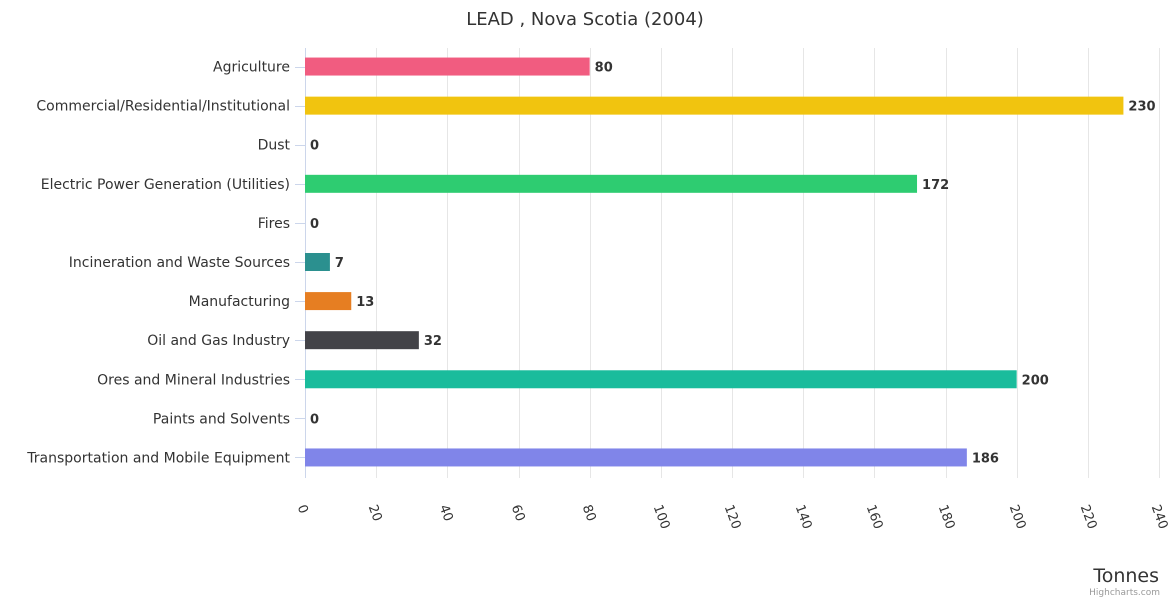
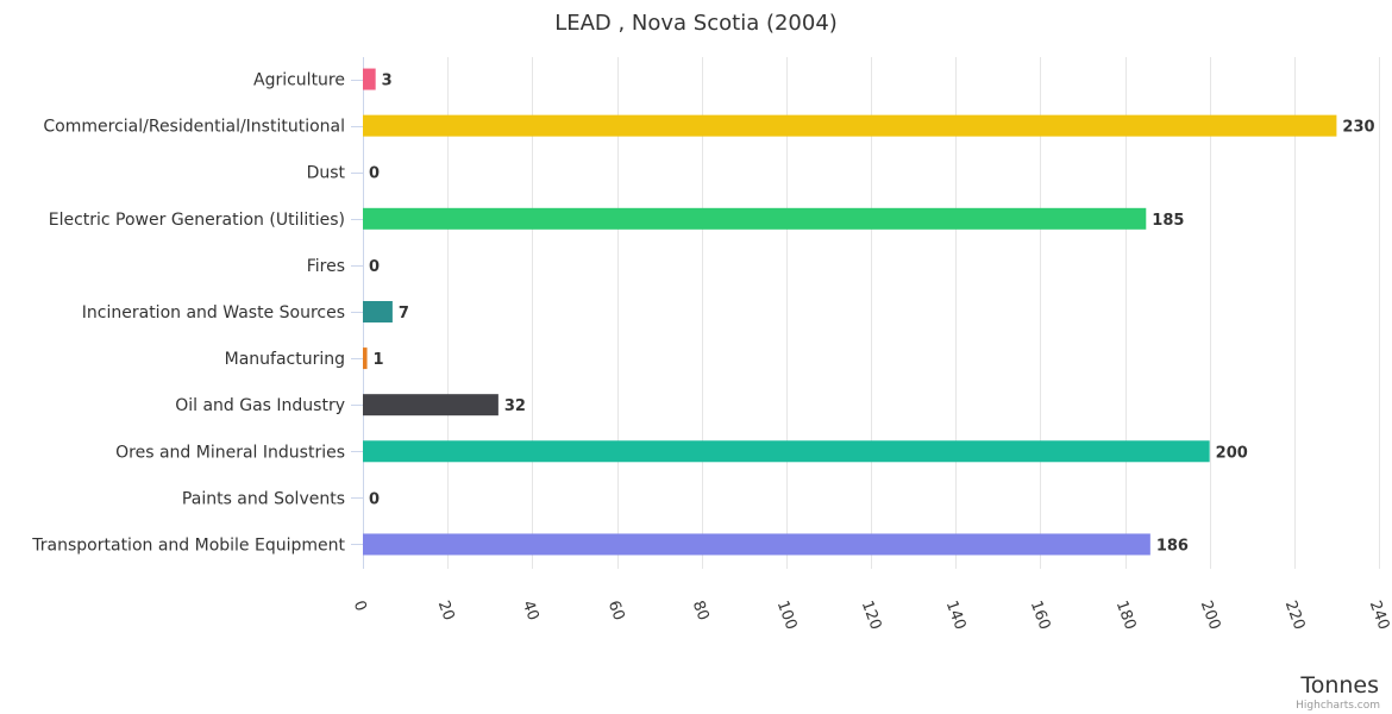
Agriculture: 80 -> 3
Electric Power Generation (Utilities): 172 -> 185
Manufacturing: 13 -> 1
